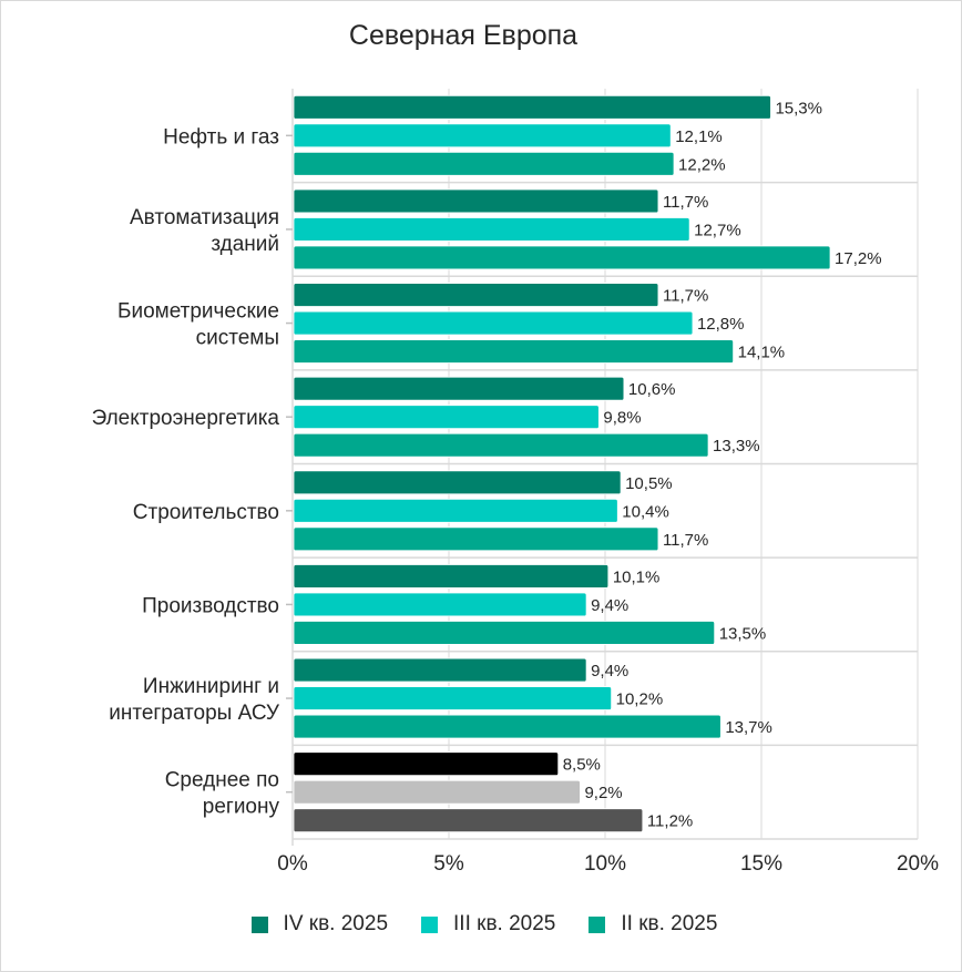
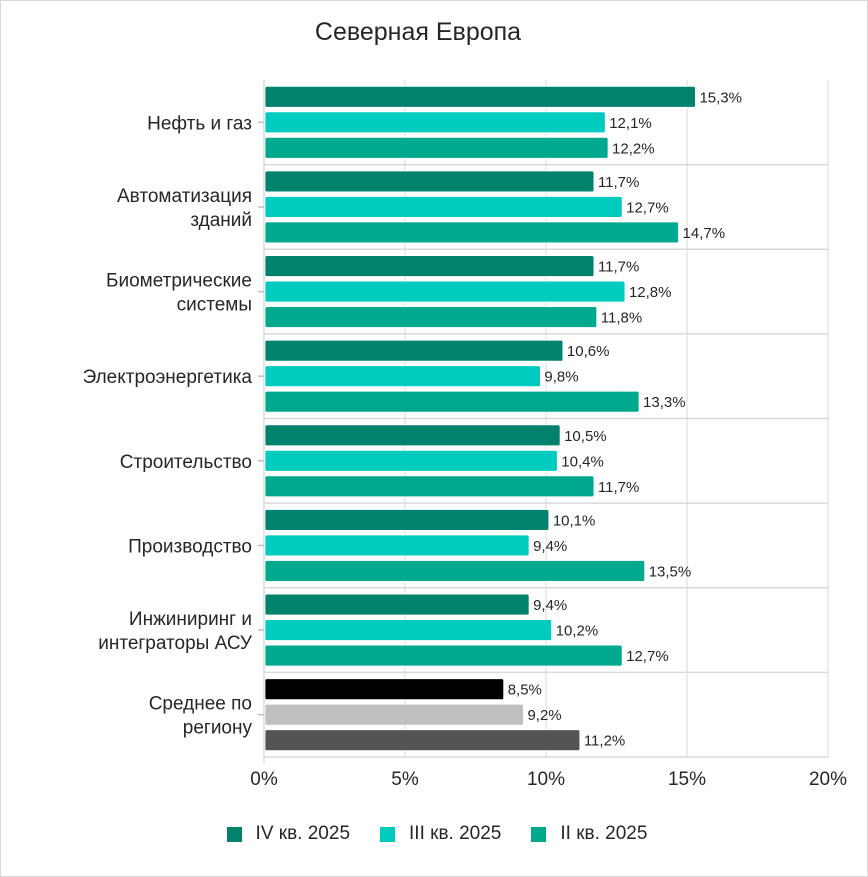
II кв. 2025/Автоматизация зданий: 17,2% -> 14,7%
II кв. 2025/Биометрические системы: 14,1% -> 11,8%
II кв. 2025/Инжиниринг и интеграторы АСУ: 13,7% -> 12,7%
